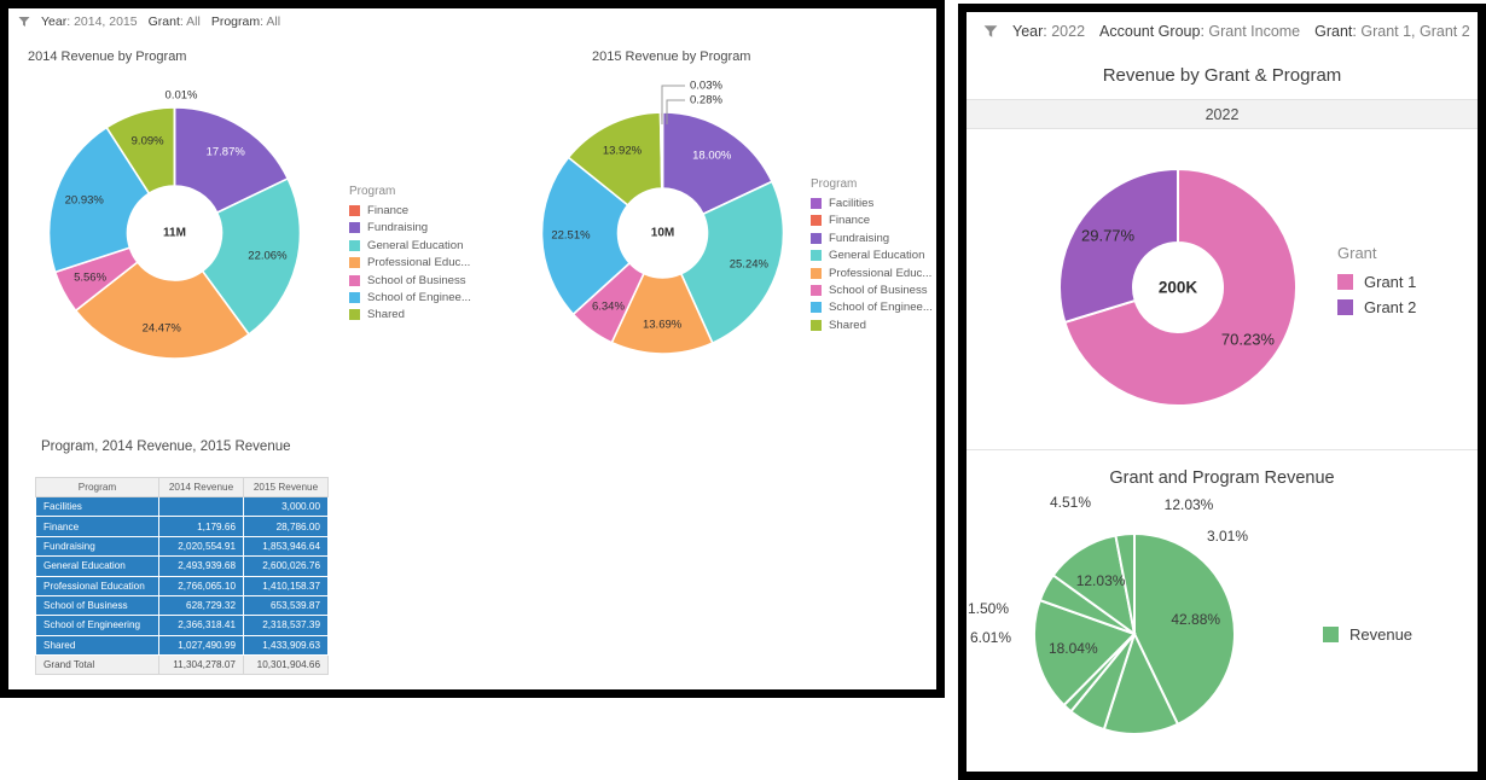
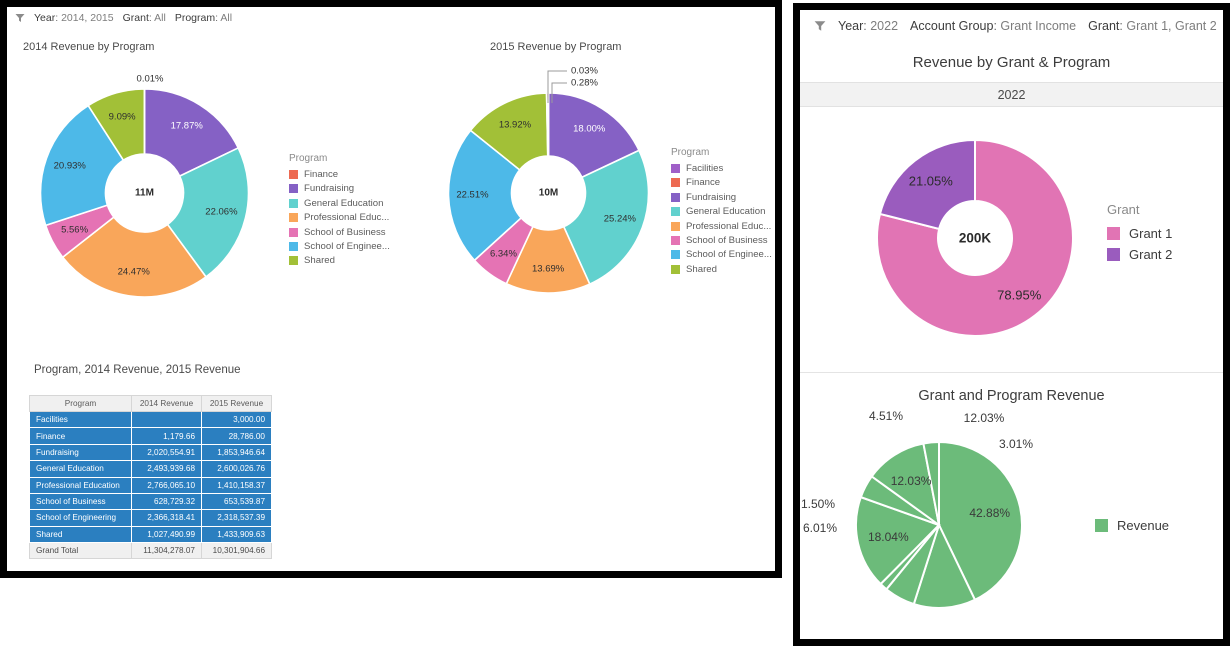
Revenue by Grant & Program/Grant 1: 70.23% -> 78.95%
Revenue by Grant & Program/Grant 2: 29.77% -> 21.05%
